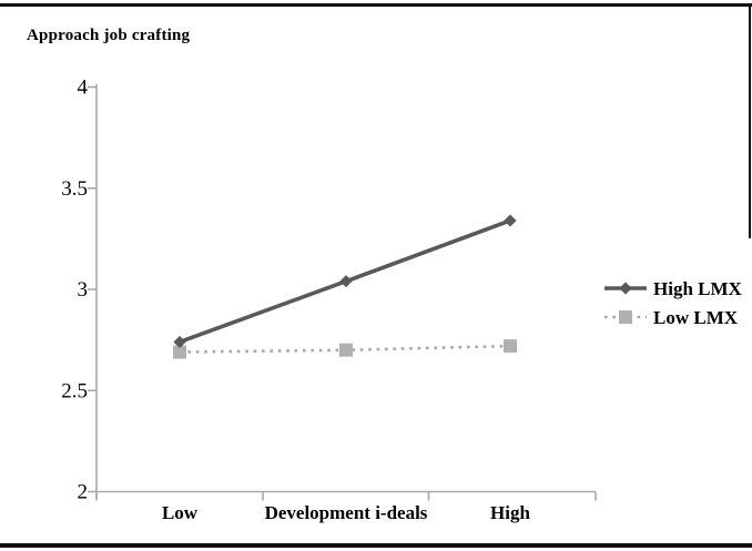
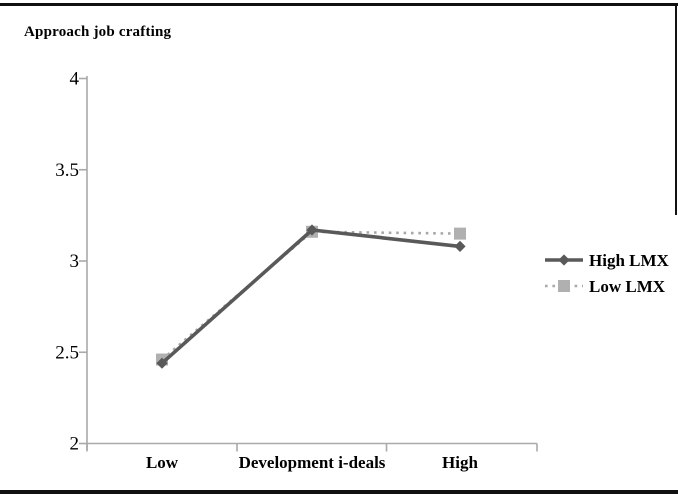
High LMX/Low: 2.74 -> 2.44
Low LMX/Low: 2.69 -> 2.46
High LMX/Development i-deals: 3.04 -> 3.17
Low LMX/Development i-deals: 2.70 -> 3.16
High LMX/High: 3.34 -> 3.08
Low LMX/High: 2.72 -> 3.15
